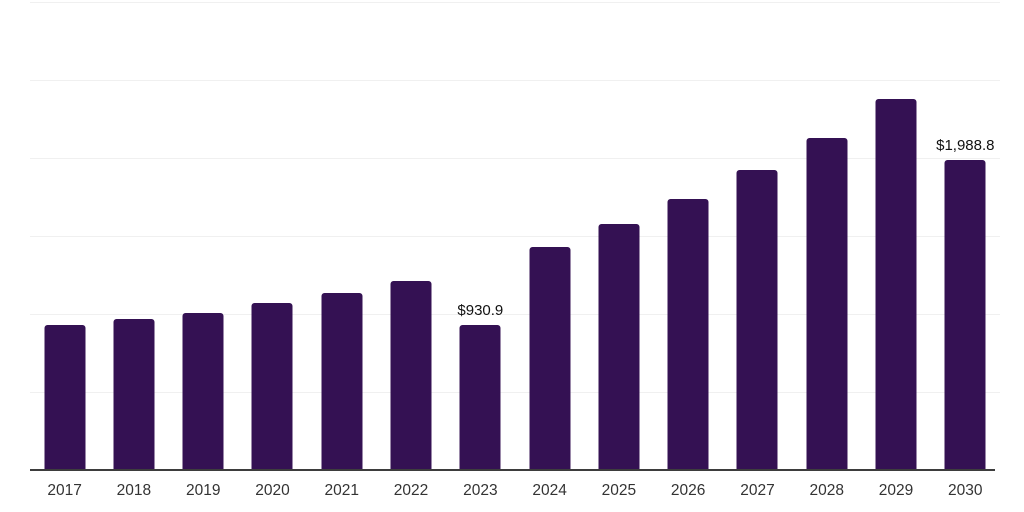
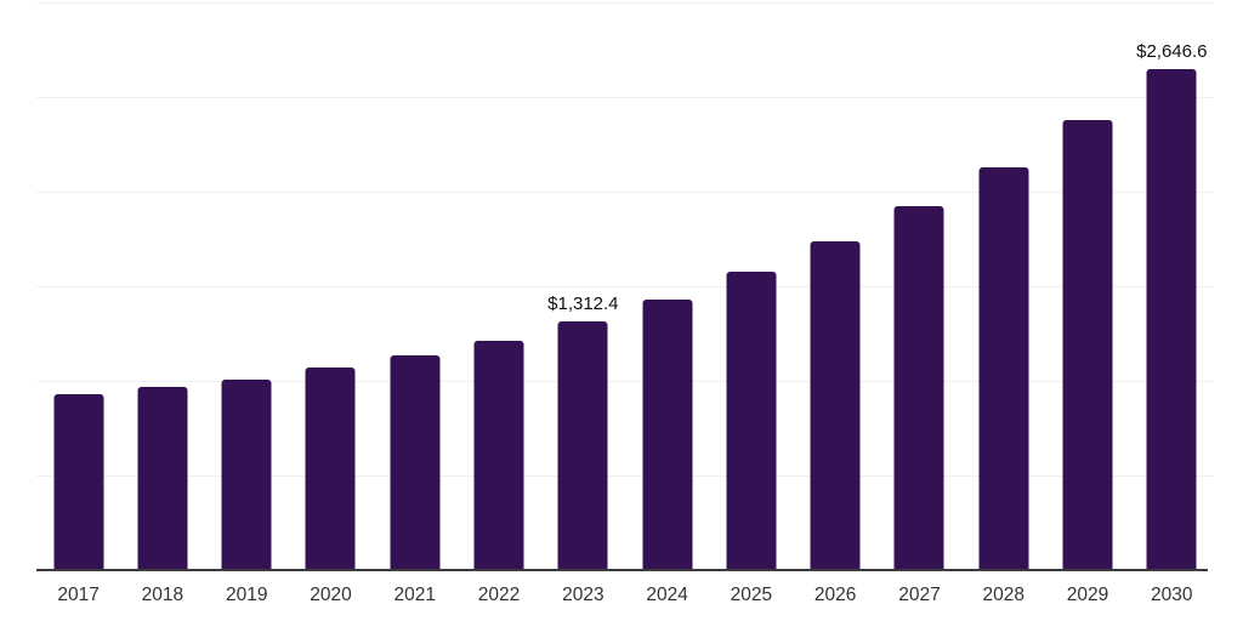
2023: $930.9 -> $1,312.4
2030: $1,988.8 -> $2,646.6
